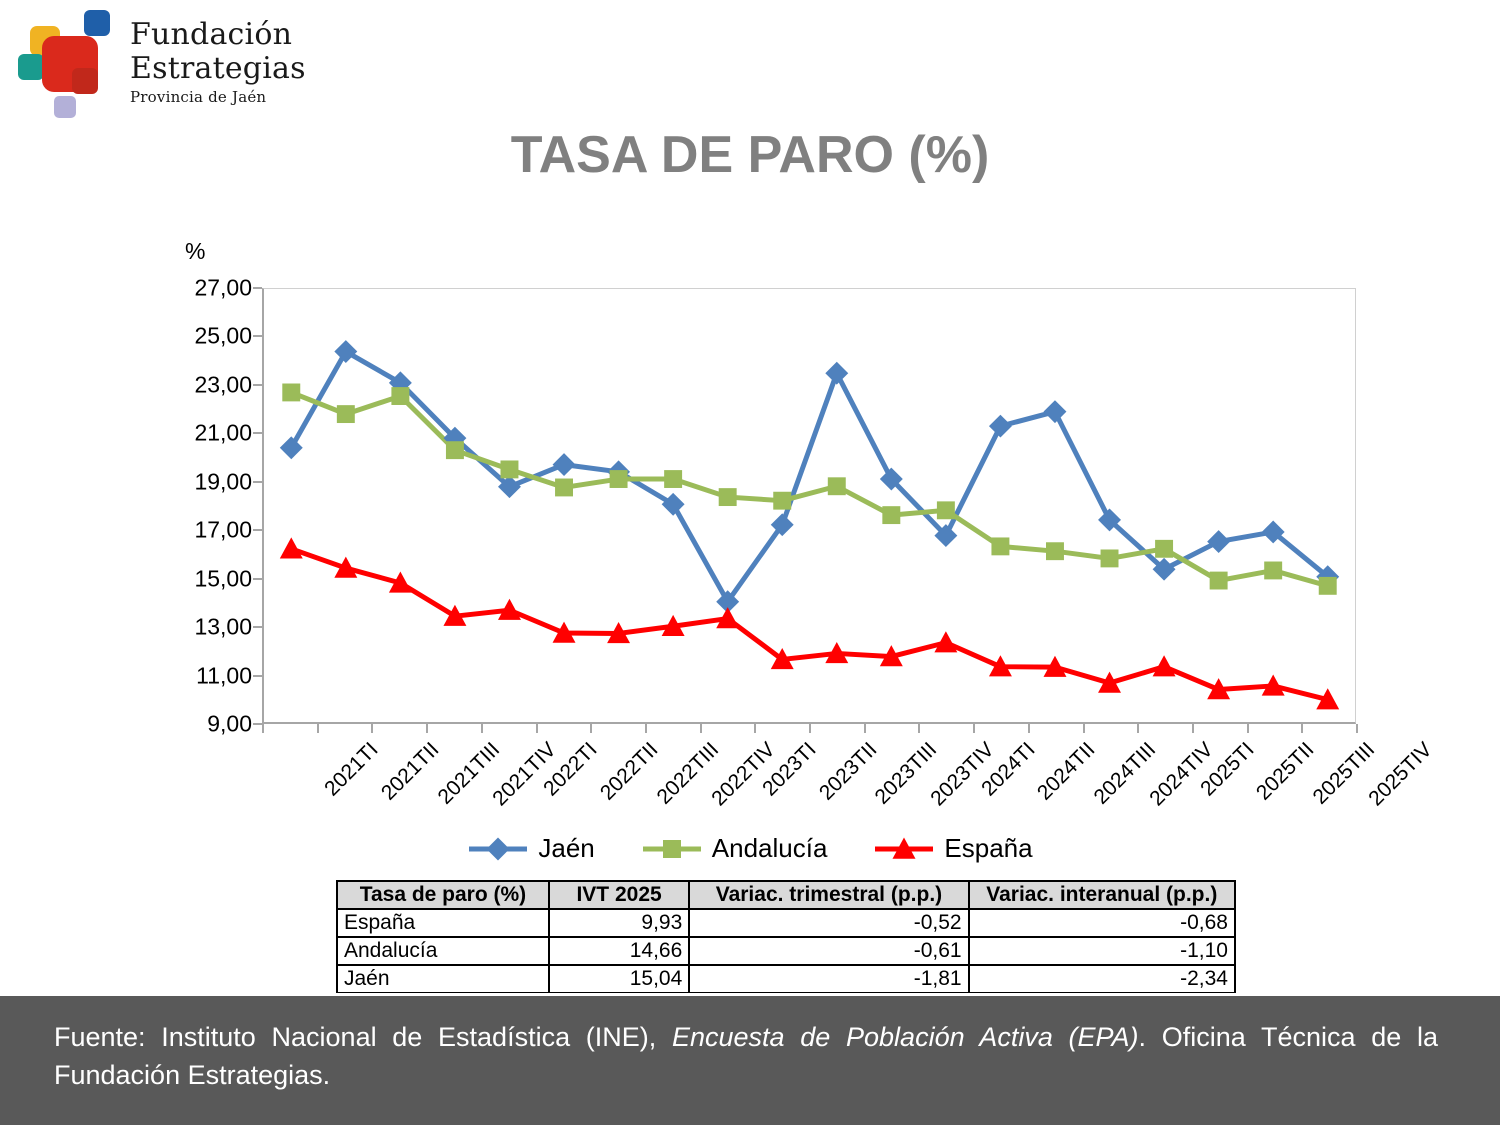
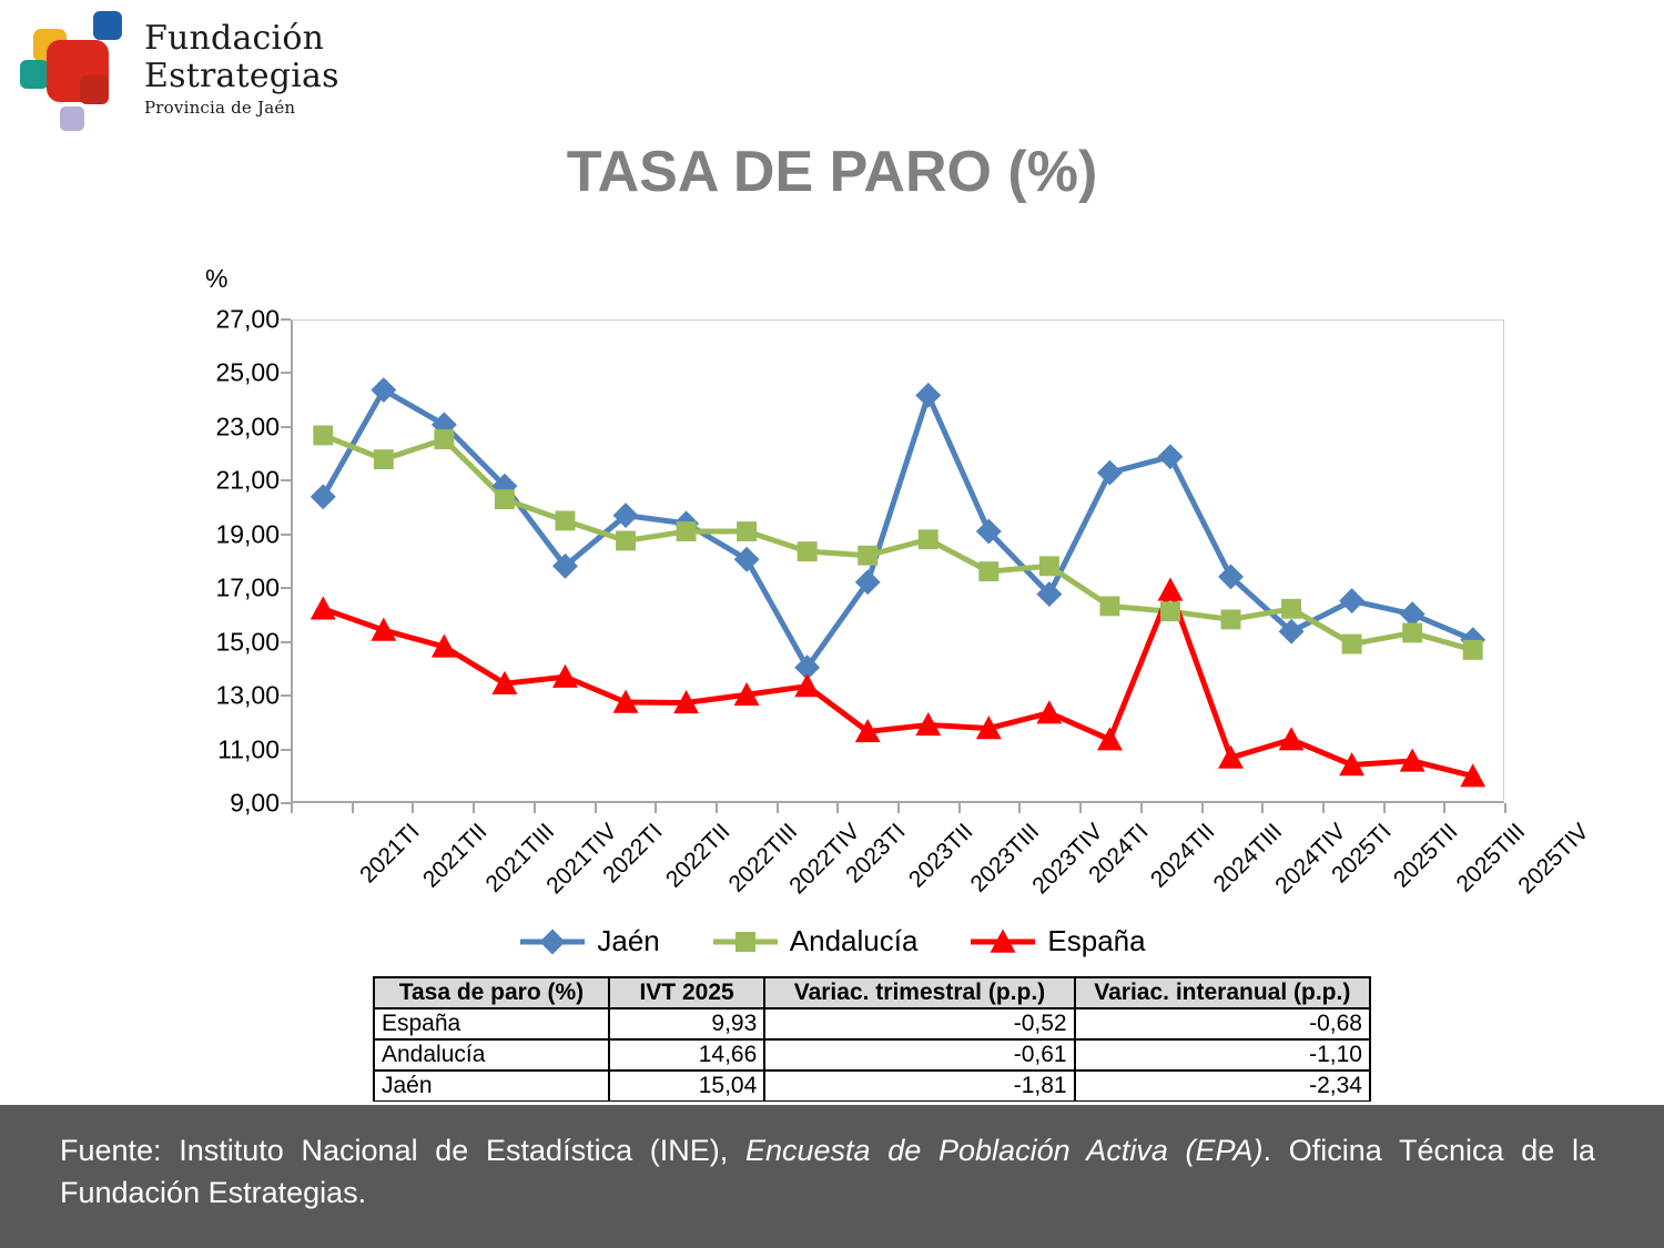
Jaén/2022TI: 18,8 -> 17,8
Jaén/2023TIII: 23,5 -> 24,2
España/2024TIII: 11,3 -> 16,9
Jaén/2025TIII: 16,9 -> 16,0
